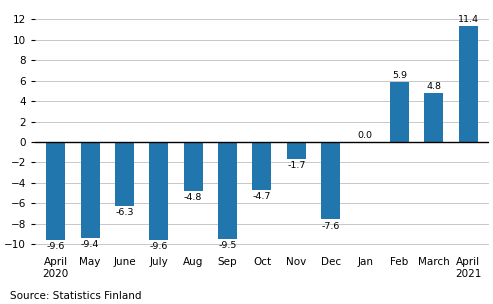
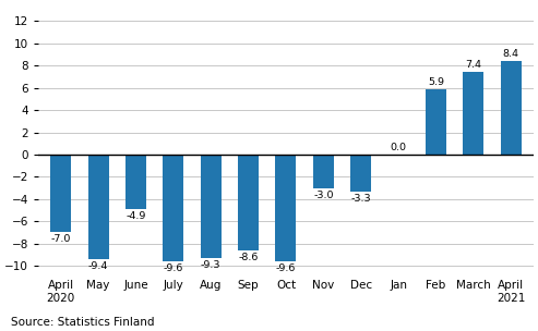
April 2020: -9.6 -> -7.0
June: -6.3 -> -4.9
Aug: -4.8 -> -9.3
Sep: -9.5 -> -8.6
Oct: -4.7 -> -9.6
Nov: -1.7 -> -3.0
Dec: -7.6 -> -3.3
March: 4.8 -> 7.4
April 2021: 11.4 -> 8.4
